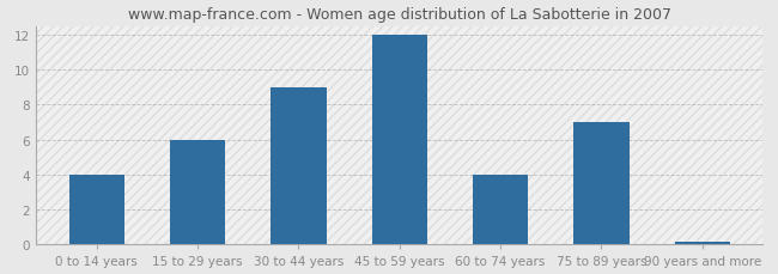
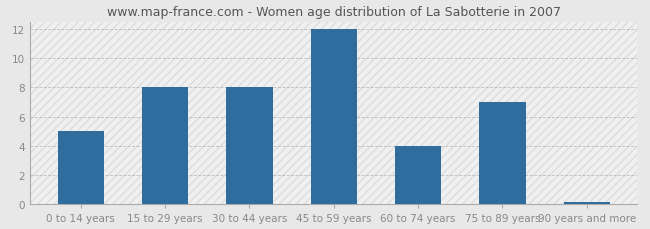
0 to 14 years: 4.0 -> 5.0
15 to 29 years: 6.0 -> 8.0
30 to 44 years: 9.0 -> 8.0
